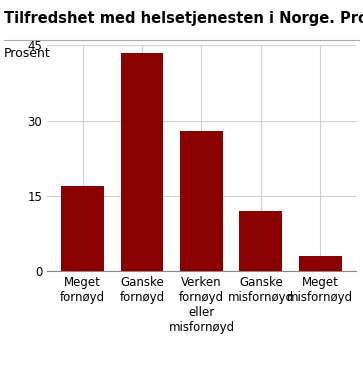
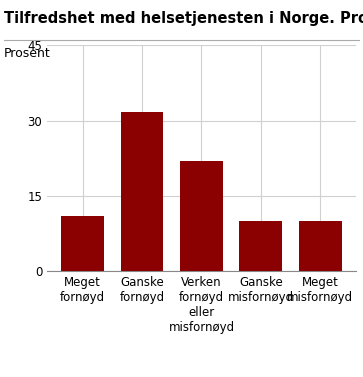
Meget fornøyd: 17.0 -> 11.0
Ganske fornøyd: 43.5 -> 31.8
Verken fornøyd eller misfornøyd: 28.0 -> 22.0
Ganske misfornøyd: 12.0 -> 10.0
Meget misfornøyd: 3.0 -> 10.0
